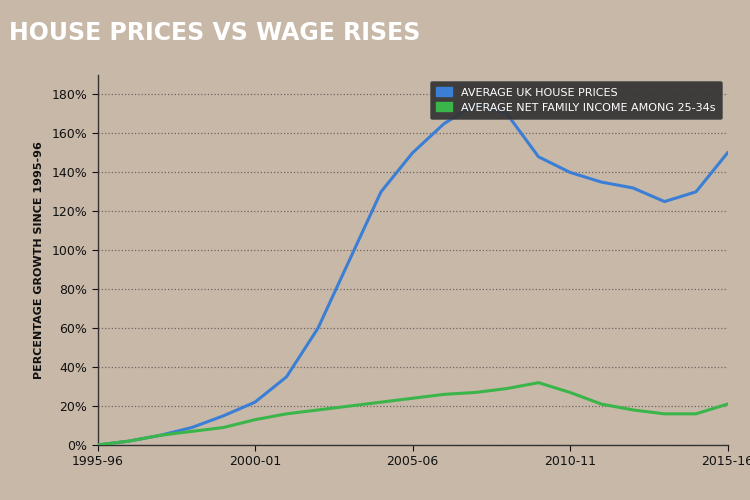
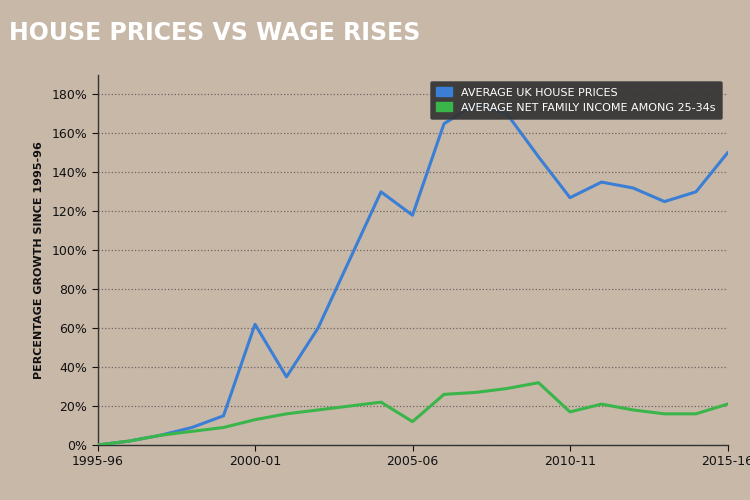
AVERAGE UK HOUSE PRICES/2000-01: 22% -> 62%
AVERAGE UK HOUSE PRICES/2005-06: 150% -> 118%
AVERAGE NET FAMILY INCOME AMONG 25-34s/2005-06: 24% -> 12%
AVERAGE UK HOUSE PRICES/2010-11: 140% -> 127%
AVERAGE NET FAMILY INCOME AMONG 25-34s/2010-11: 27% -> 17%
